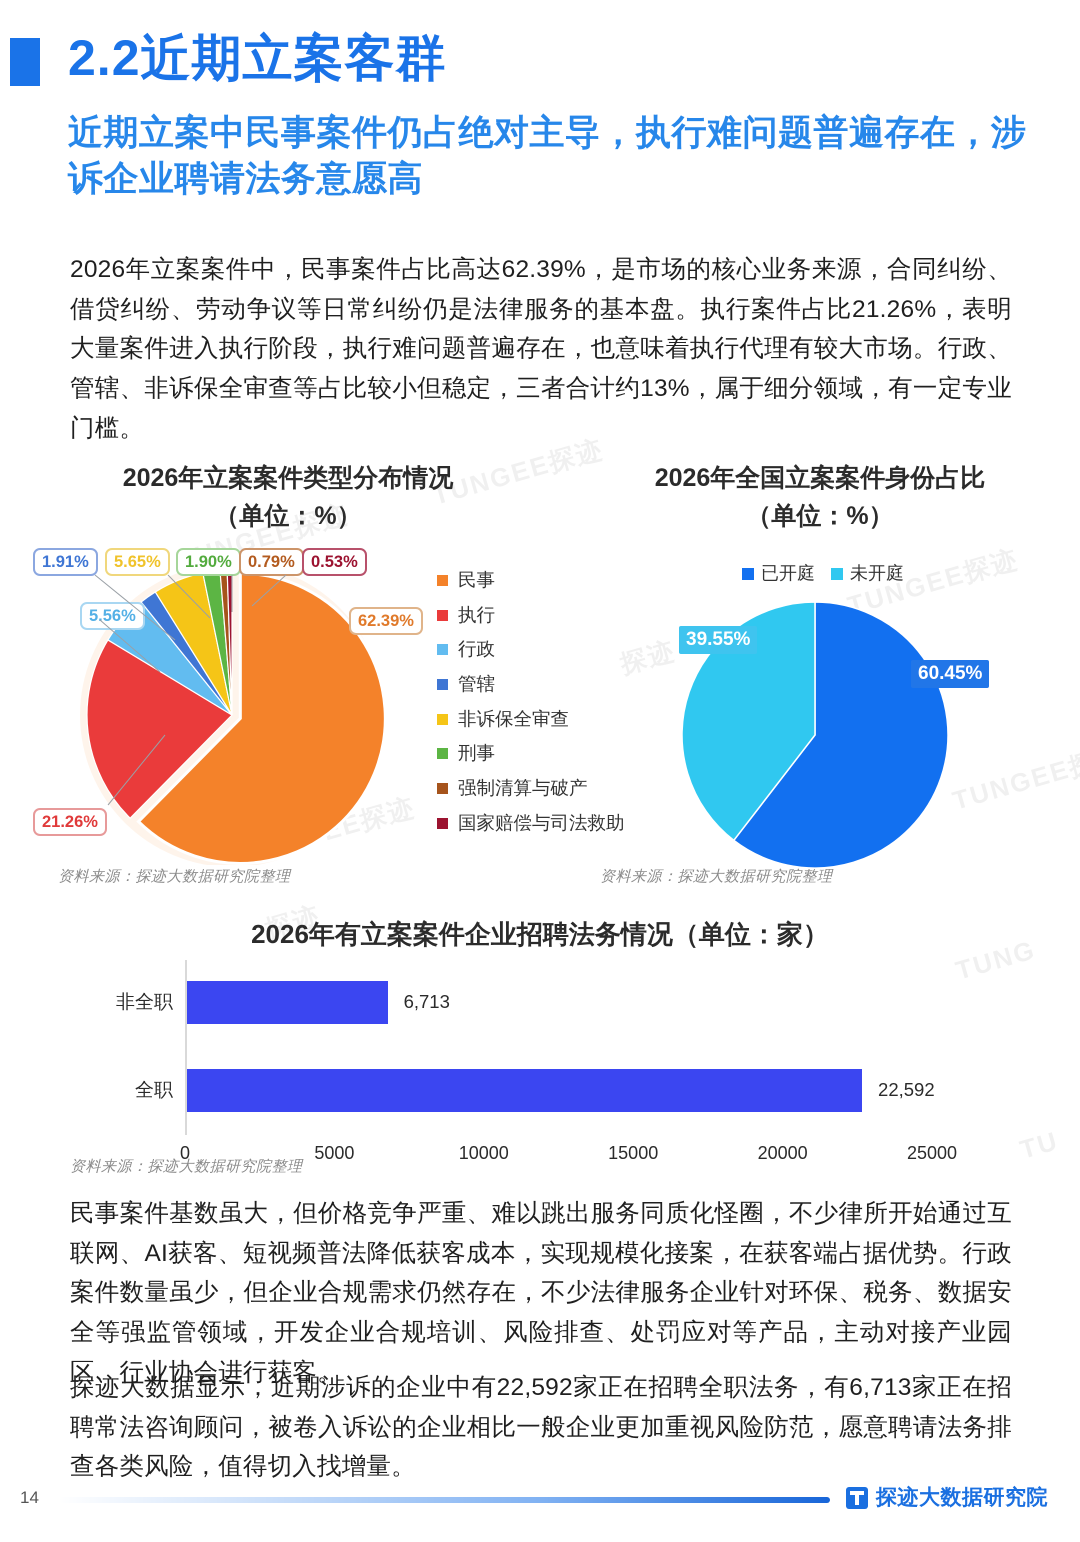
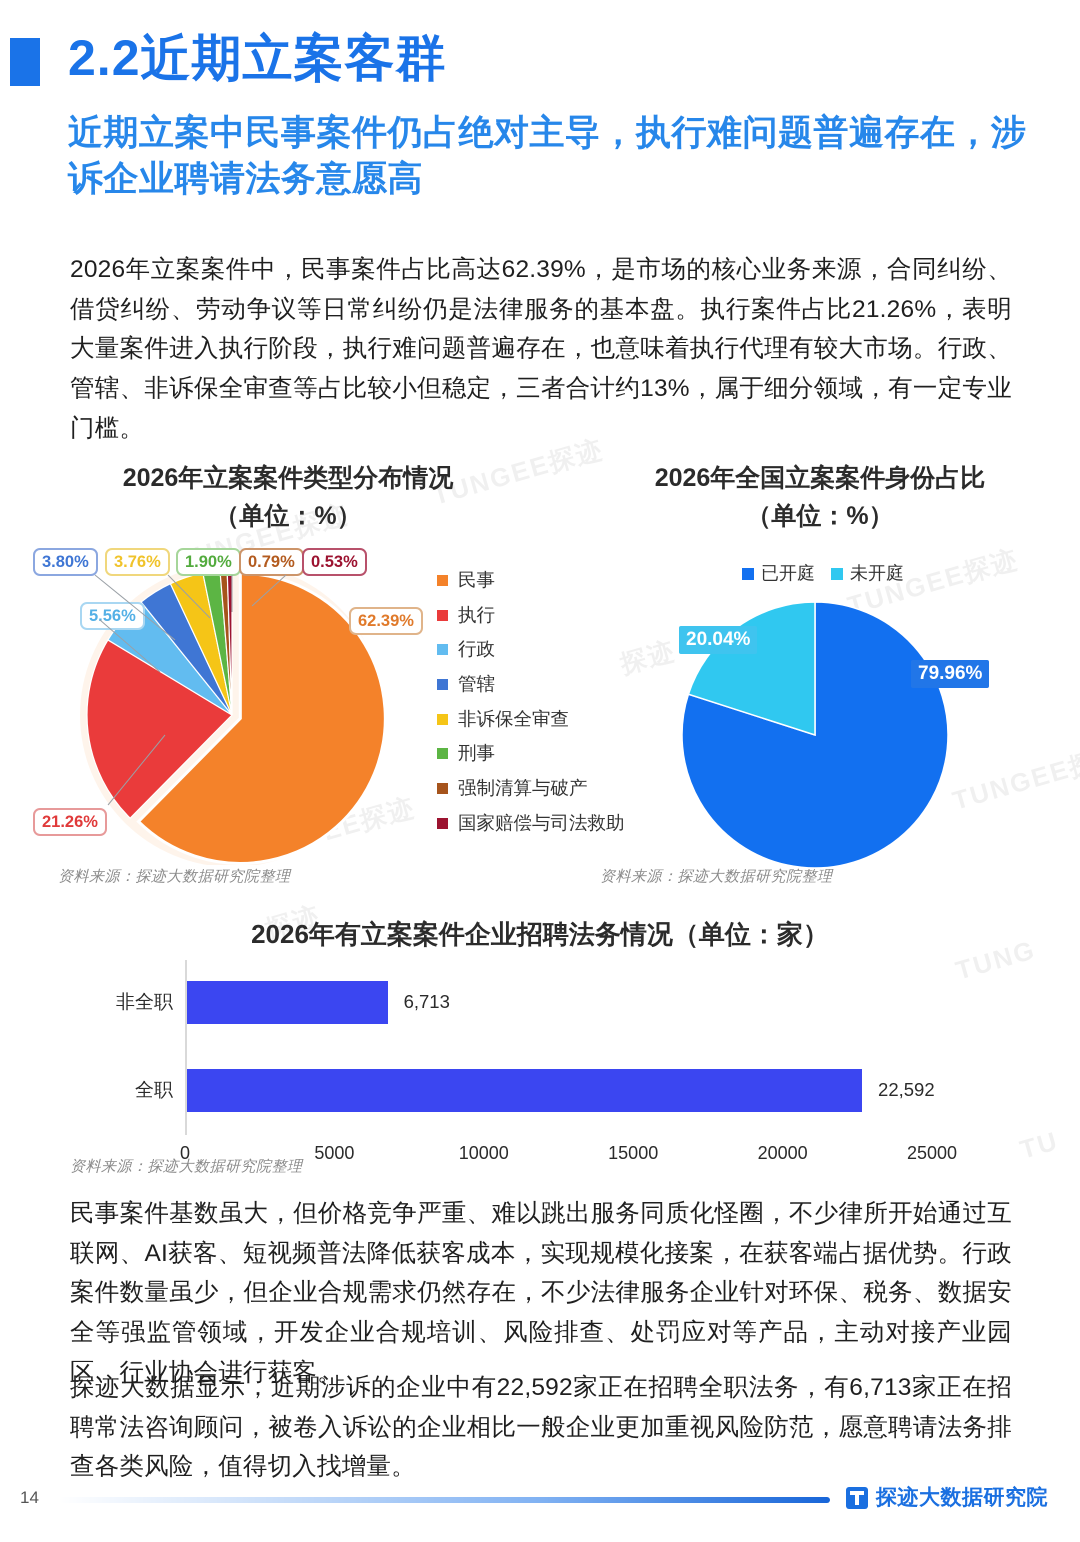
2026年立案案件类型分布情况/管辖: 1.91% -> 3.80%
2026年立案案件类型分布情况/非诉保全审查: 5.65% -> 3.76%
2026年全国立案案件身份占比/已开庭: 60.45% -> 79.96%
2026年全国立案案件身份占比/未开庭: 39.55% -> 20.04%
